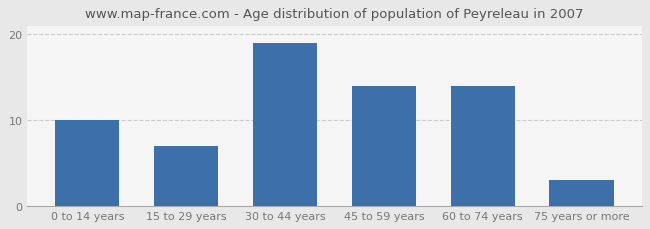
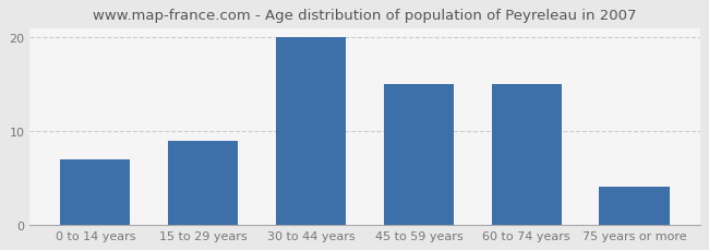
0 to 14 years: 10 -> 7
15 to 29 years: 7 -> 9
30 to 44 years: 19 -> 20
45 to 59 years: 14 -> 15
60 to 74 years: 14 -> 15
75 years or more: 3 -> 4
